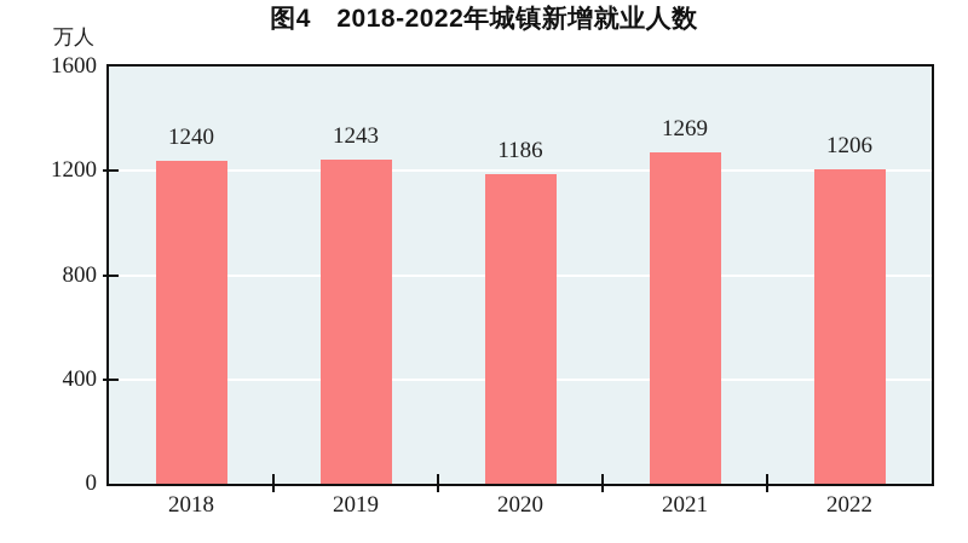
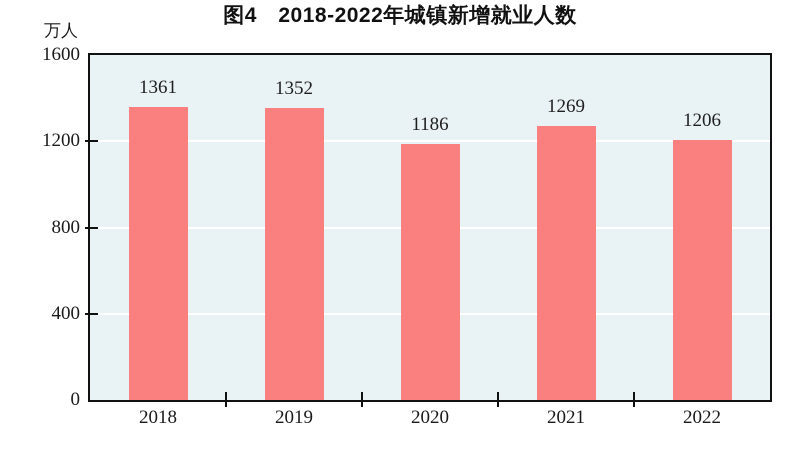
2018: 1240 -> 1361
2019: 1243 -> 1352
